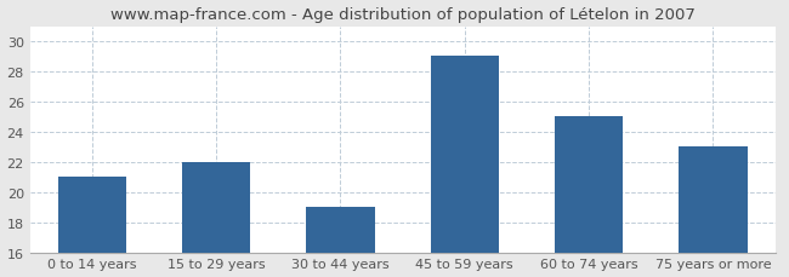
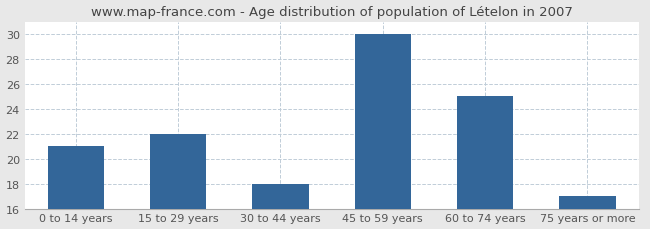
30 to 44 years: 19 -> 18
45 to 59 years: 29 -> 30
75 years or more: 23 -> 17
